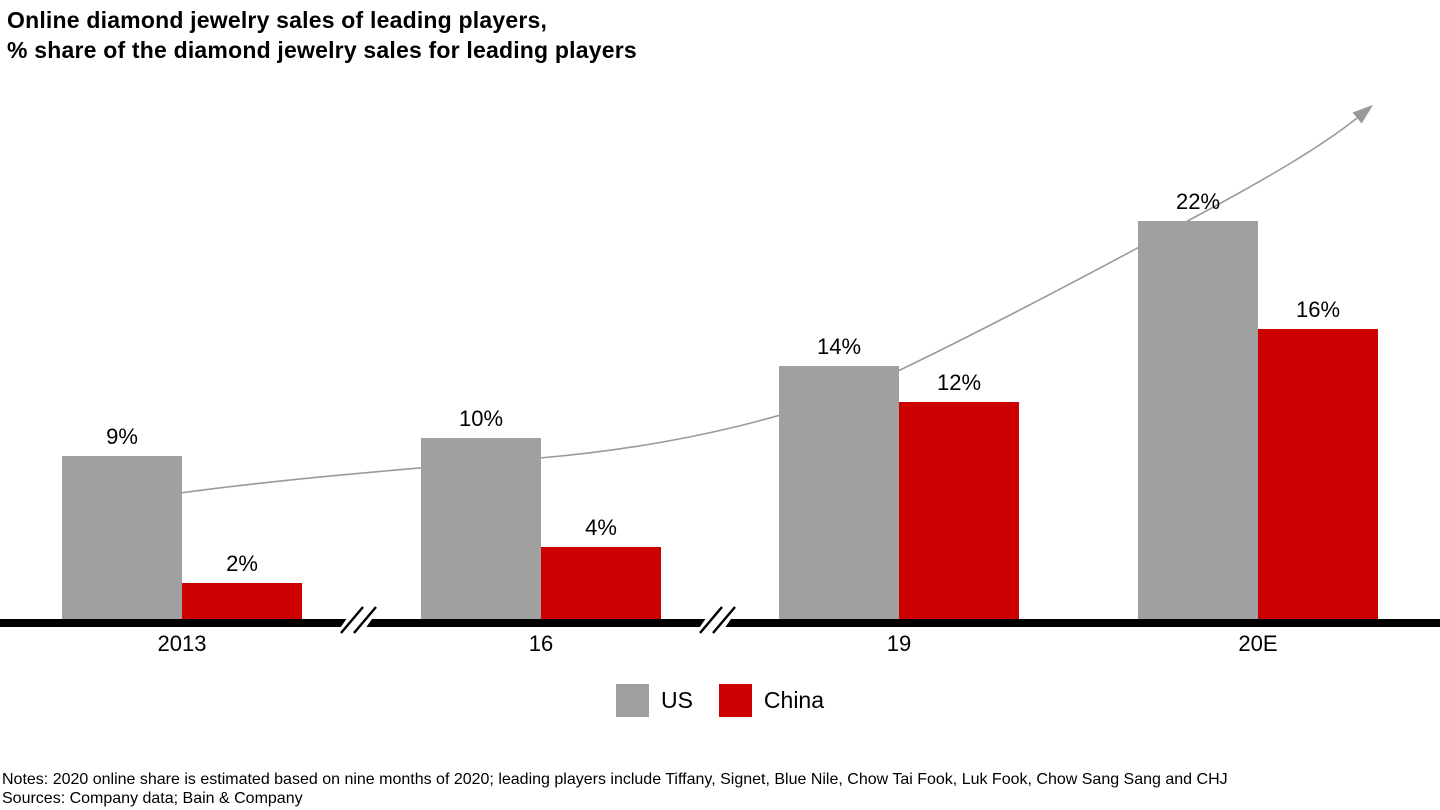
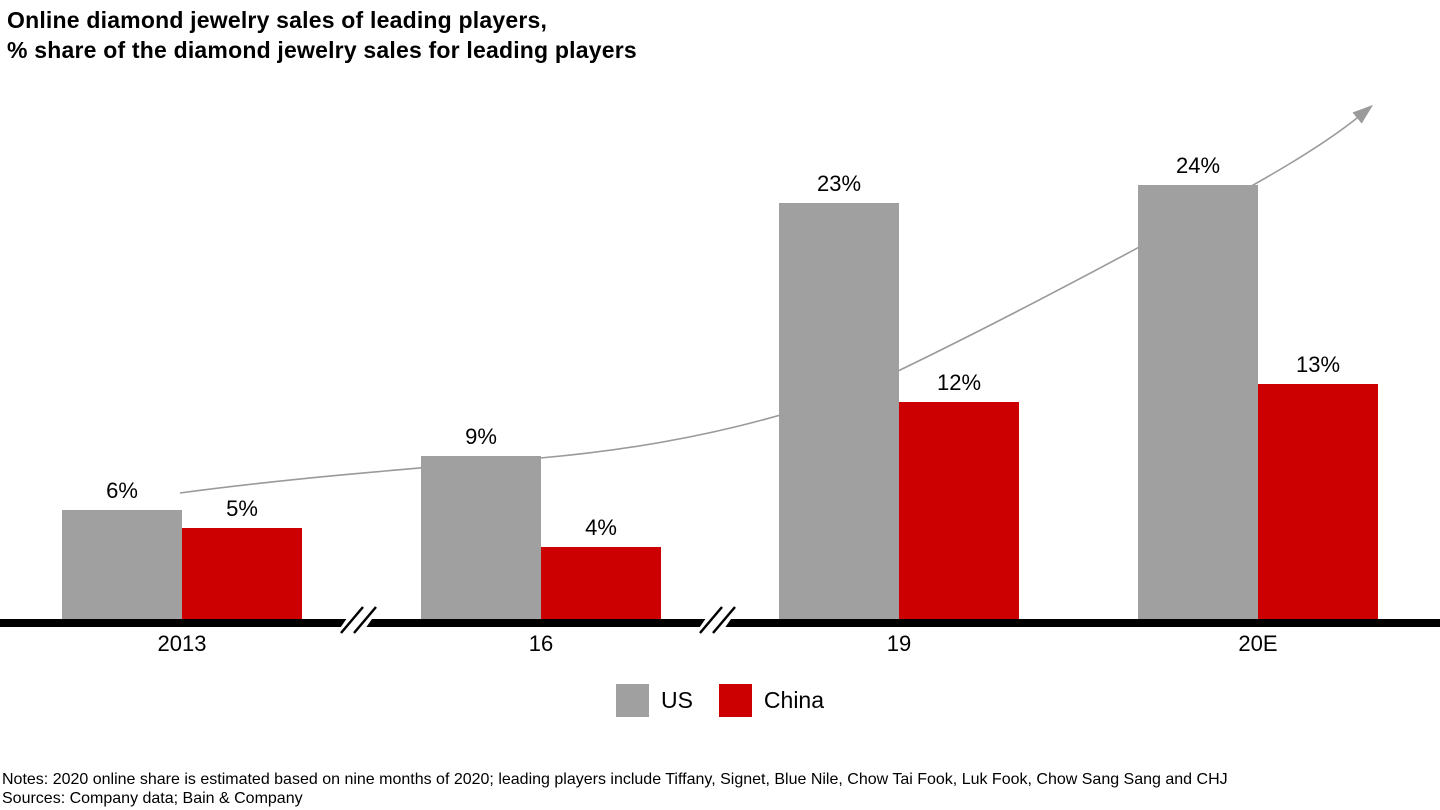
US/2013: 9% -> 6%
China/2013: 2% -> 5%
US/16: 10% -> 9%
US/19: 14% -> 23%
US/20E: 22% -> 24%
China/20E: 16% -> 13%
